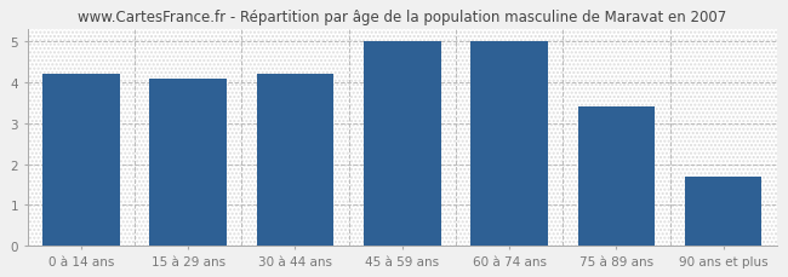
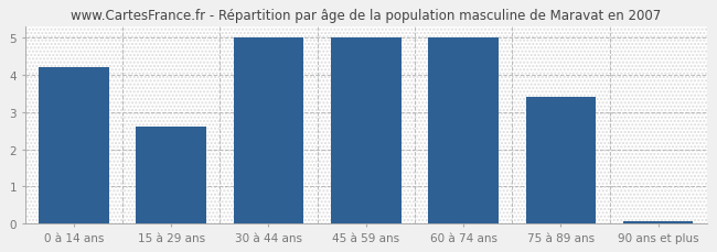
15 à 29 ans: 4.10 -> 2.60
30 à 44 ans: 4.20 -> 5.00
90 ans et plus: 1.70 -> 0.05
